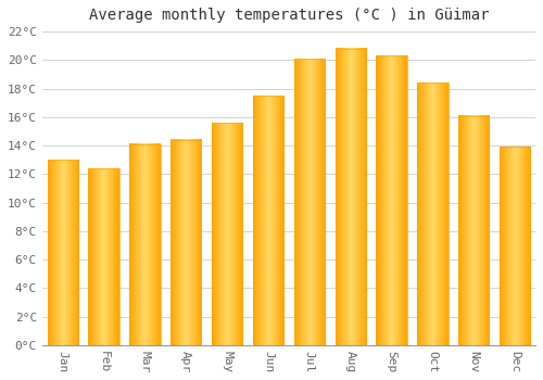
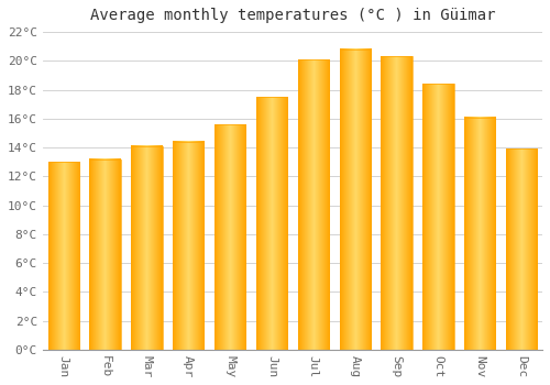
Feb: 12.4°C -> 13.2°C
